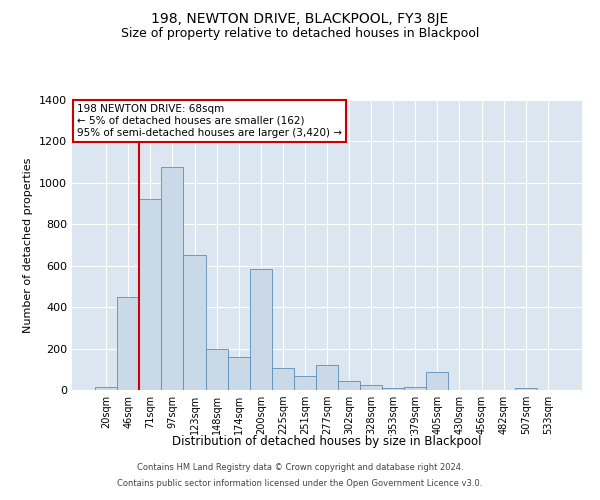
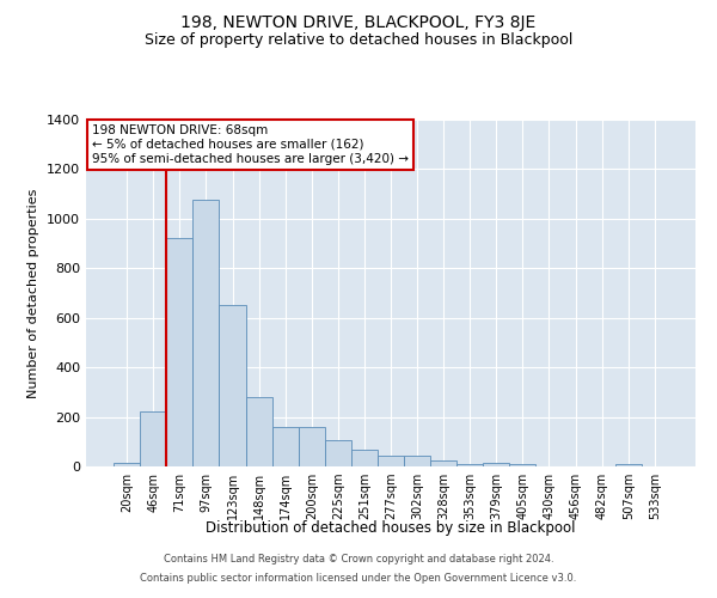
46sqm: 450 -> 222
148sqm: 200 -> 280
200sqm: 585 -> 158
277sqm: 120 -> 43
405sqm: 85 -> 10
